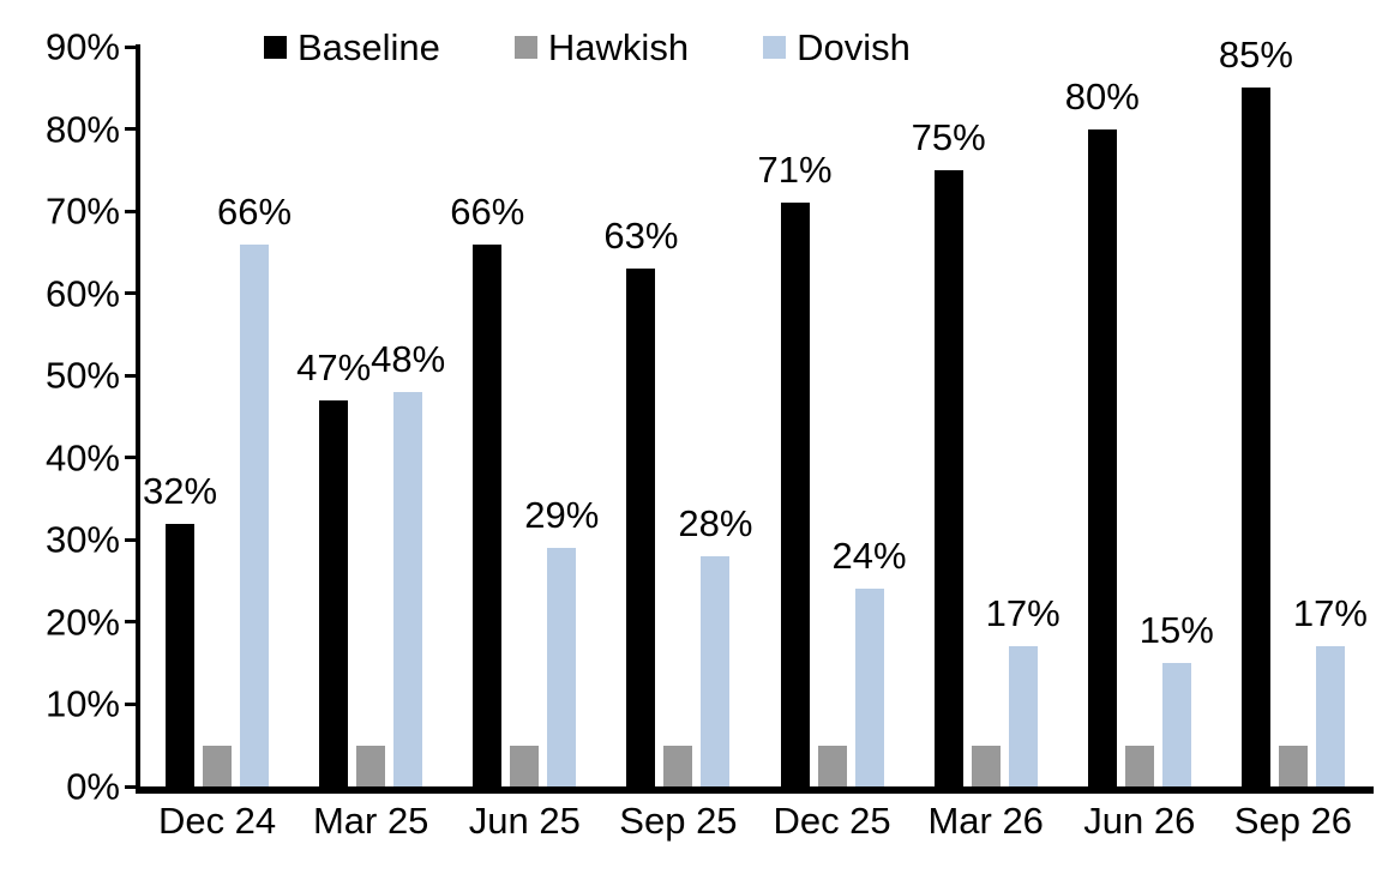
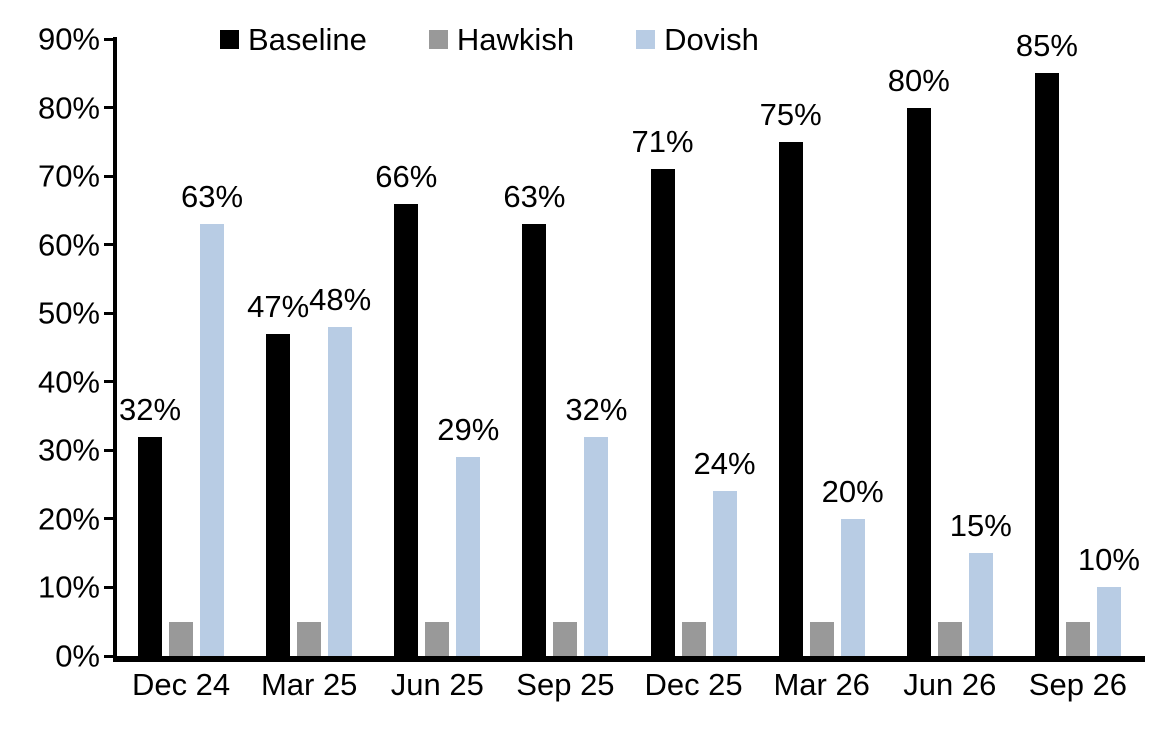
Dovish/Dec 24: 66% -> 63%
Dovish/Sep 25: 28% -> 32%
Dovish/Mar 26: 17% -> 20%
Dovish/Sep 26: 17% -> 10%
